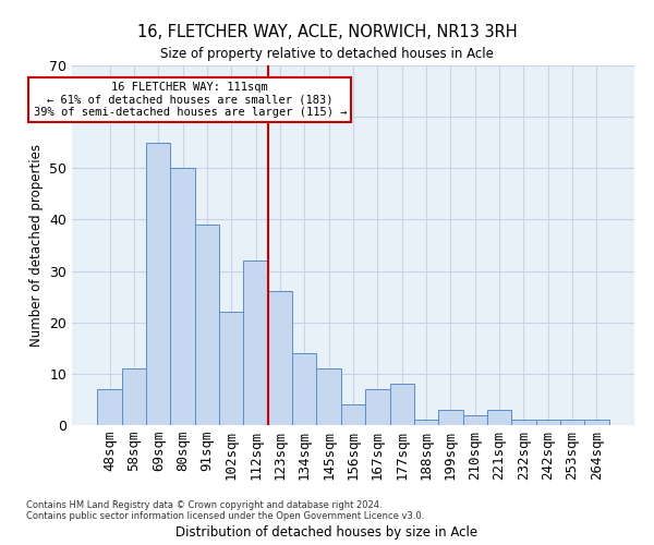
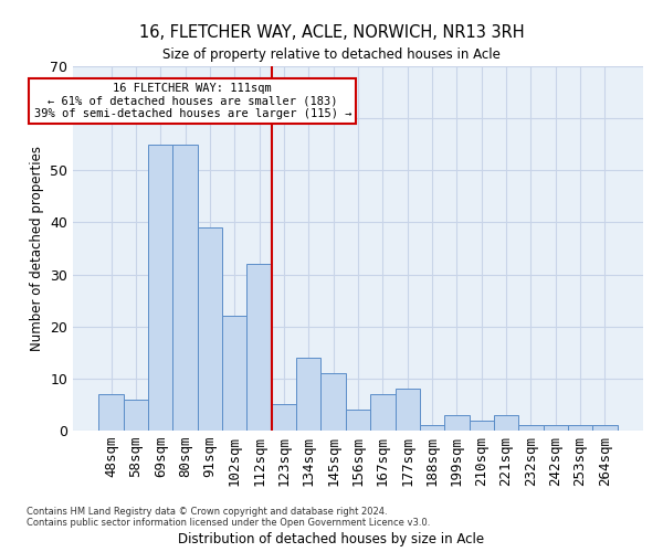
58sqm: 11 -> 6
80sqm: 50 -> 55
123sqm: 26 -> 5
